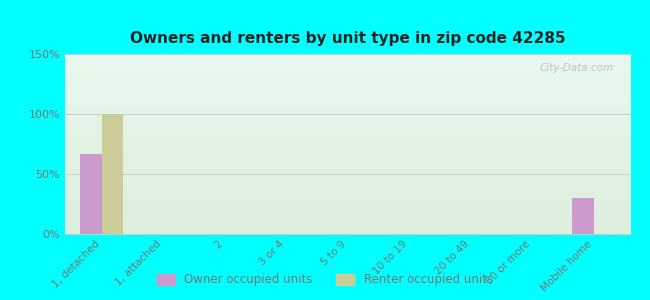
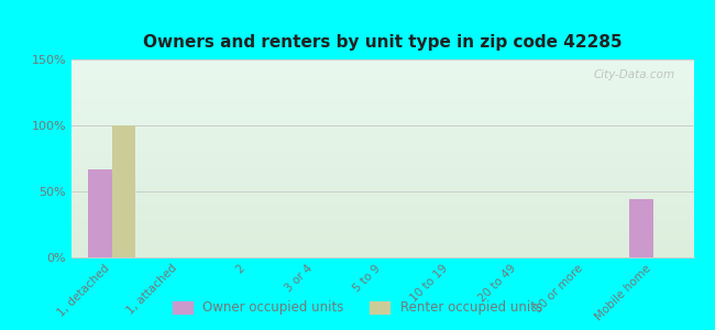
Owner occupied units/Mobile home: 30% -> 44%
